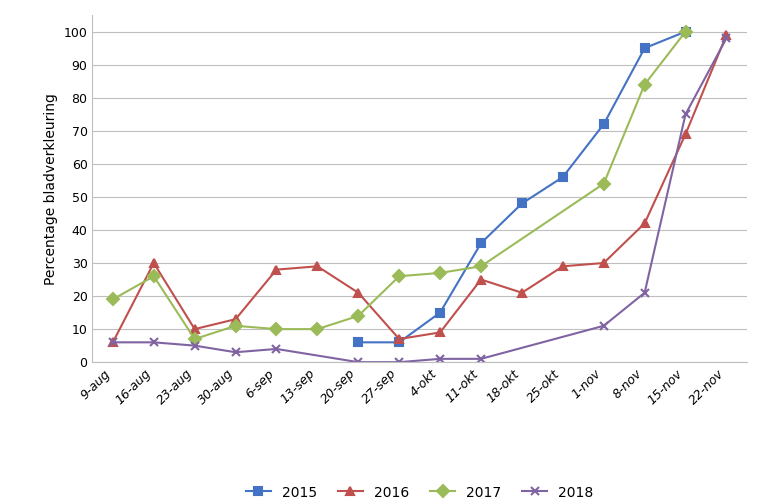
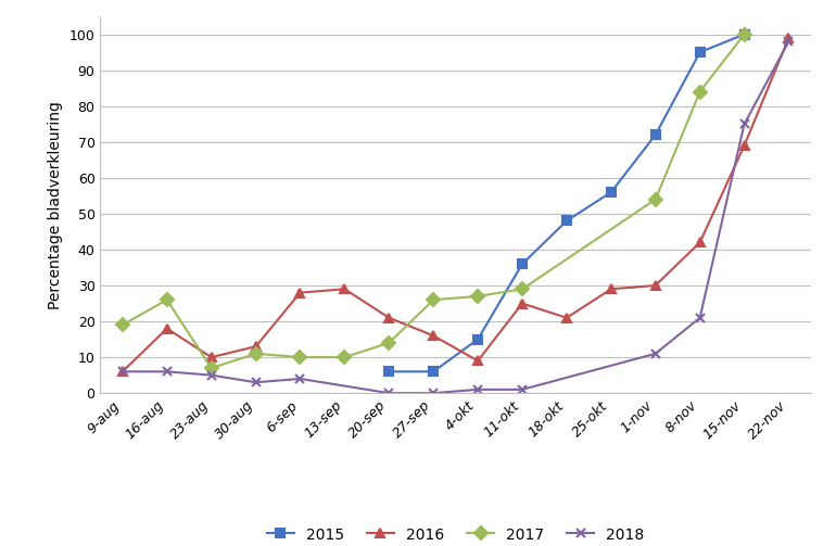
2016/16-aug: 30 -> 18
2016/27-sep: 7 -> 16
